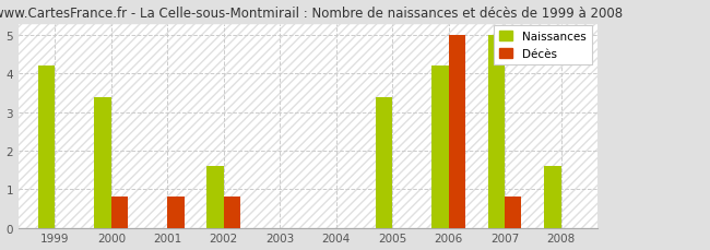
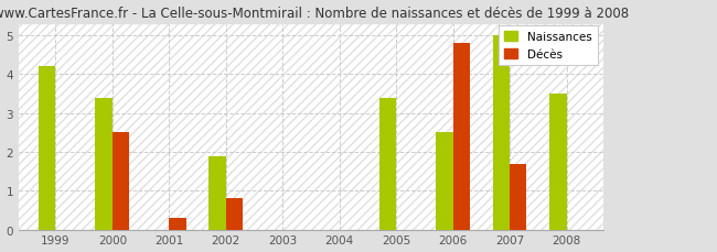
Décès/2000: 0.8 -> 2.5
Décès/2001: 0.8 -> 0.3
Naissances/2002: 1.6 -> 1.9
Naissances/2006: 4.2 -> 2.5
Décès/2006: 5.0 -> 4.8
Décès/2007: 0.8 -> 1.7
Naissances/2008: 1.6 -> 3.5
